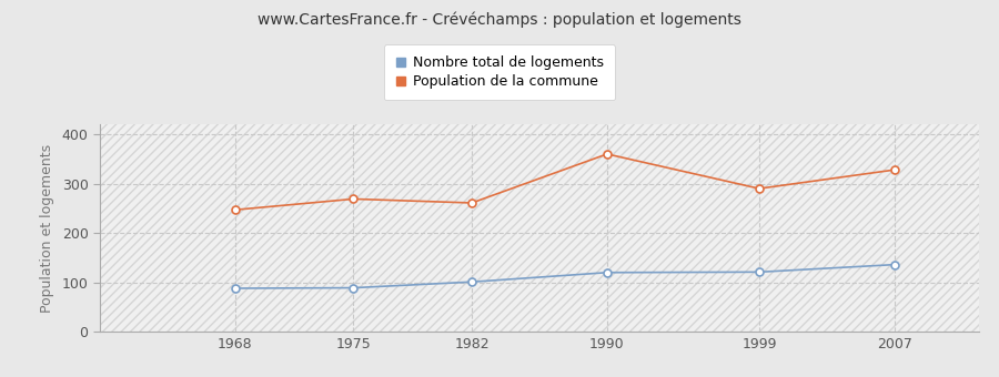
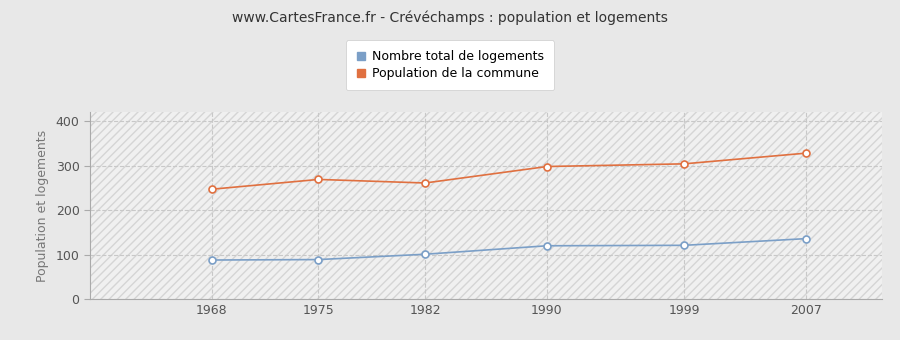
Population de la commune/1990: 360 -> 298
Population de la commune/1999: 290 -> 304
